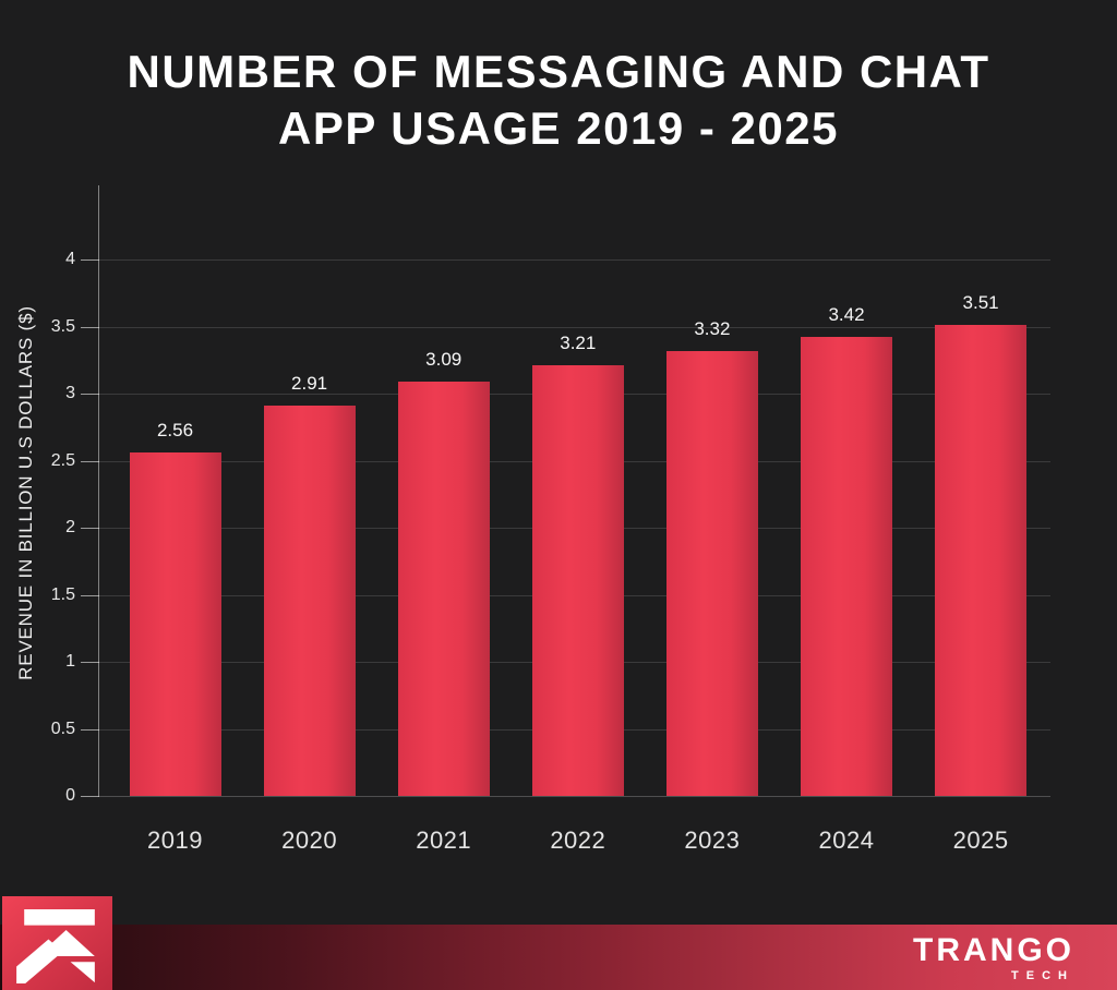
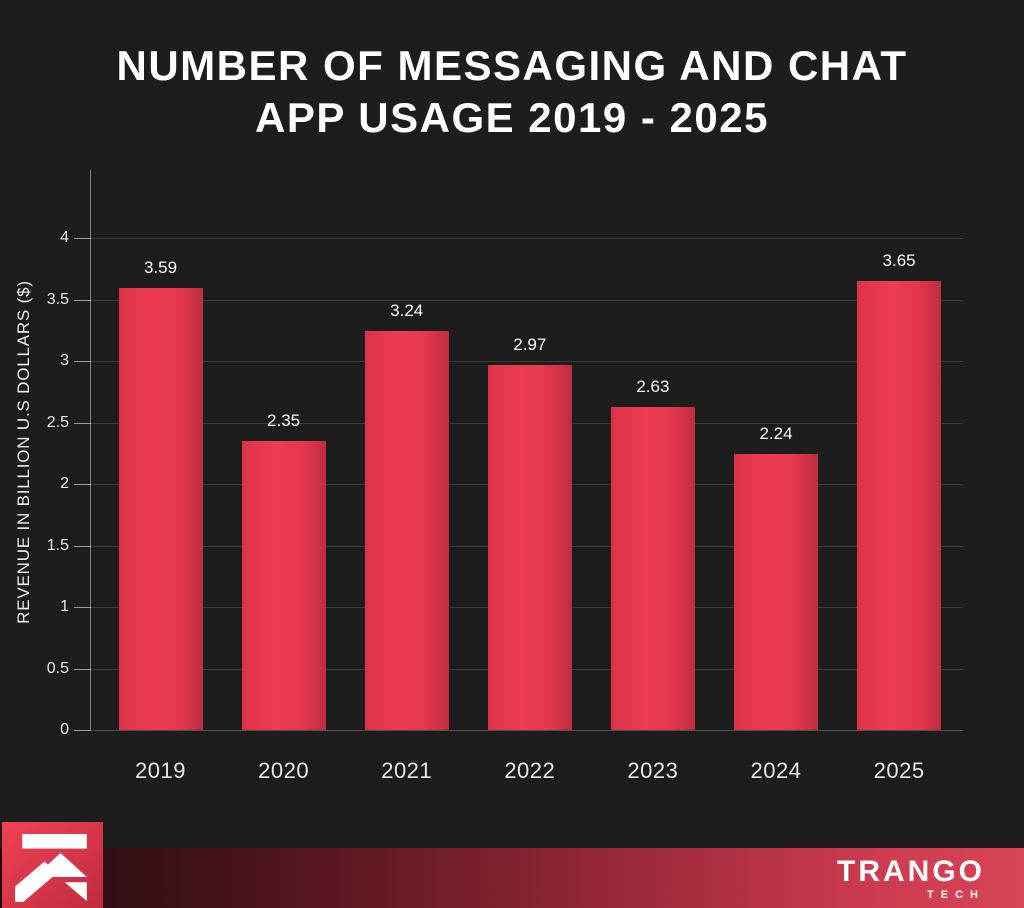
2019: 2.56 -> 3.59
2020: 2.91 -> 2.35
2021: 3.09 -> 3.24
2022: 3.21 -> 2.97
2023: 3.32 -> 2.63
2024: 3.42 -> 2.24
2025: 3.51 -> 3.65
